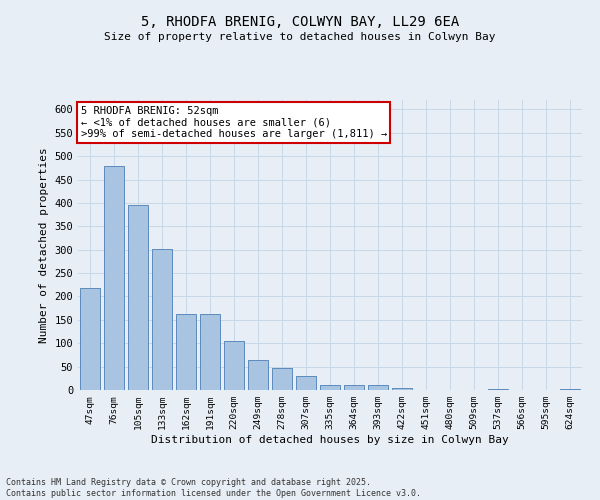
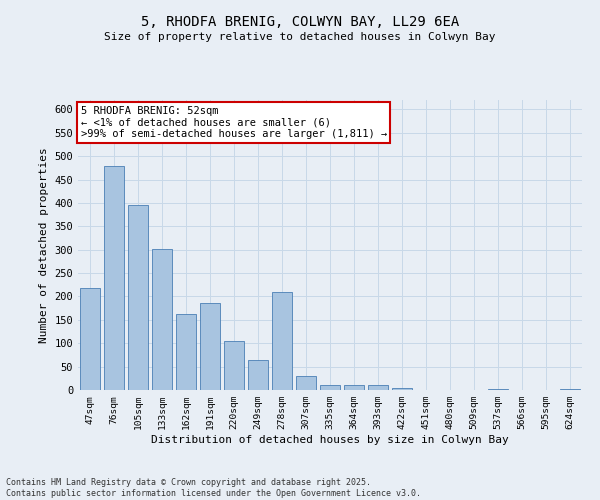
191sqm: 163 -> 185
278sqm: 46 -> 210
